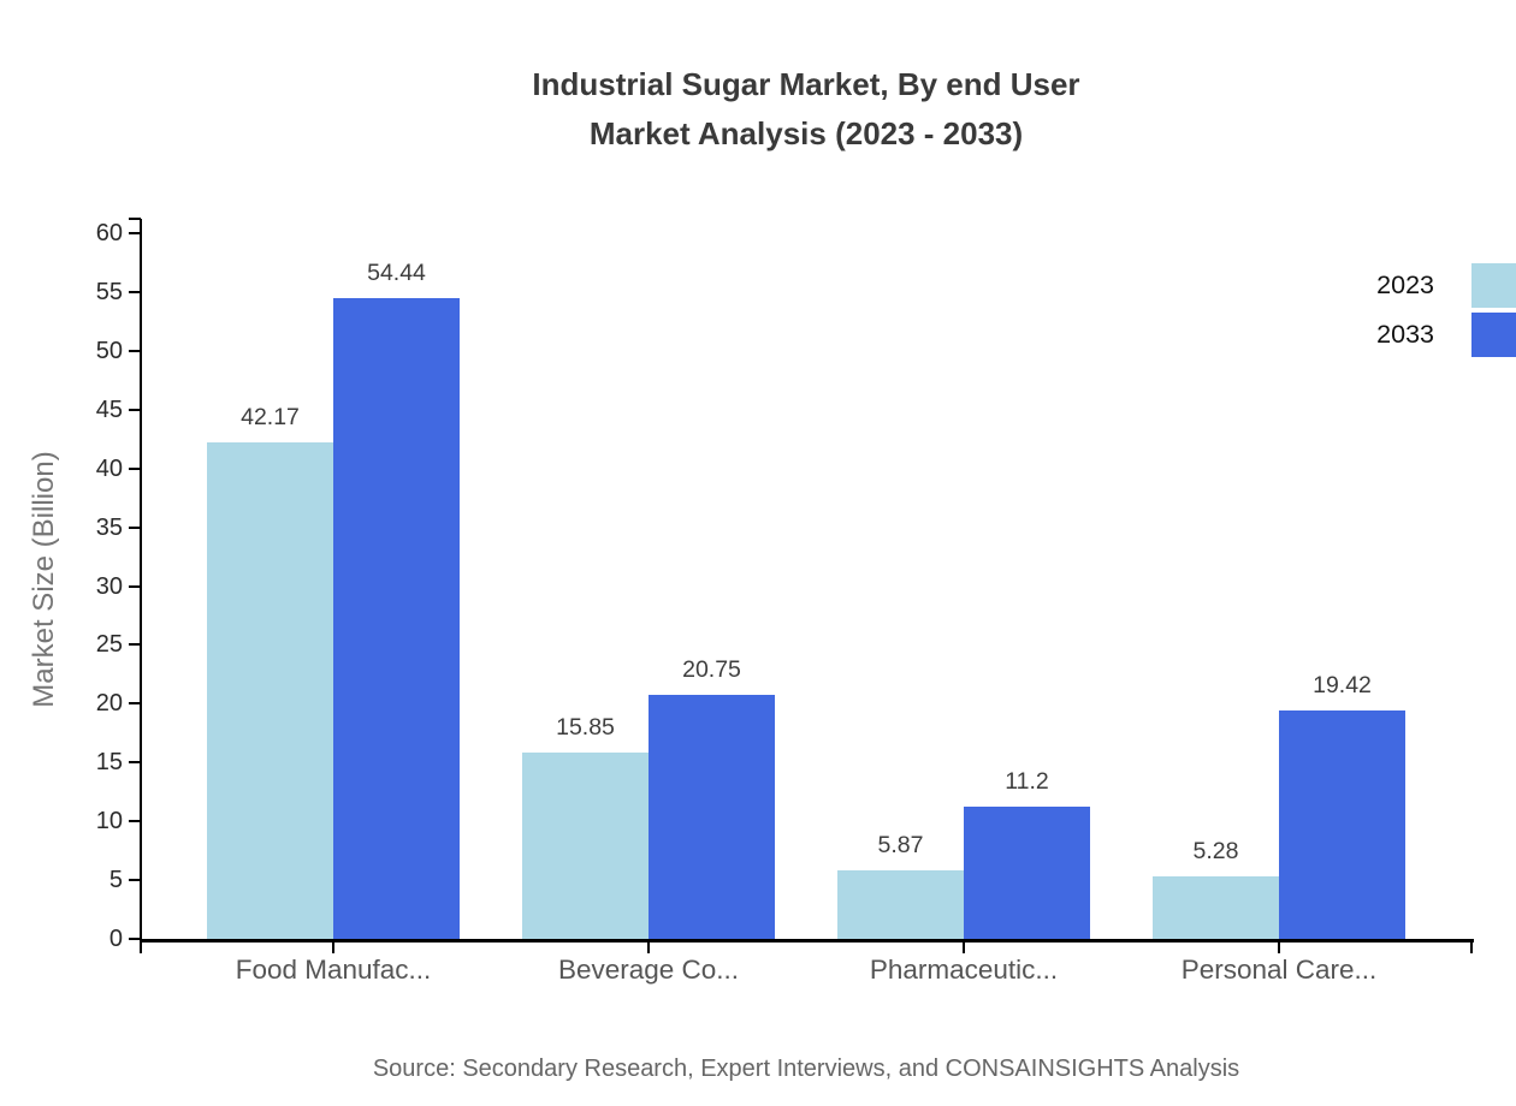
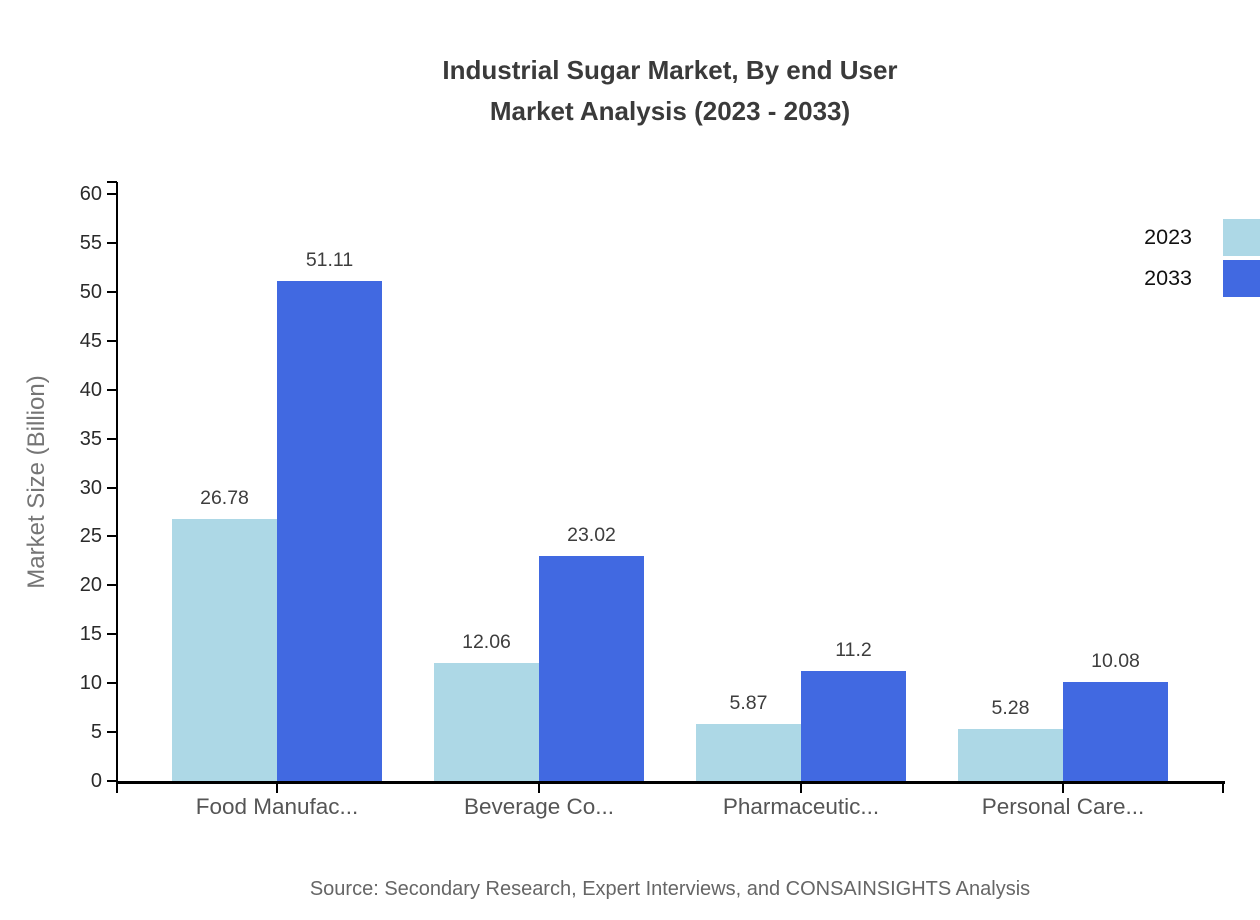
2023/Food Manufac...: 42.17 -> 26.78
2033/Food Manufac...: 54.44 -> 51.11
2023/Beverage Co...: 15.85 -> 12.06
2033/Beverage Co...: 20.75 -> 23.02
2033/Personal Care...: 19.42 -> 10.08
